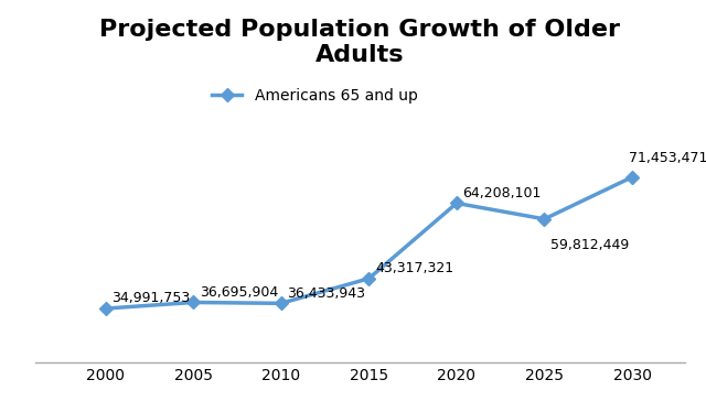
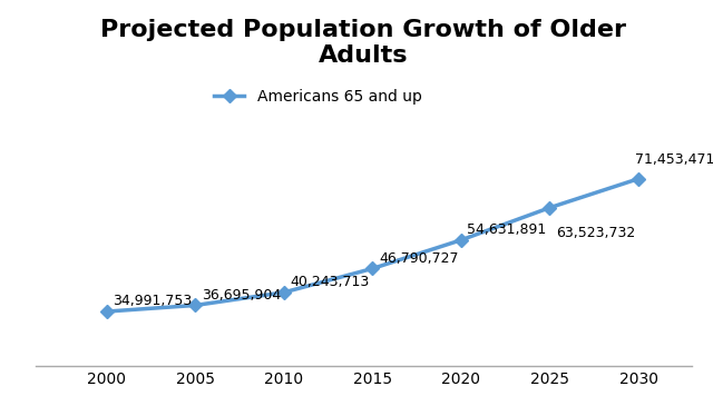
2010: 36,433,943 -> 40,243,713
2015: 43,317,321 -> 46,790,727
2020: 64,208,101 -> 54,631,891
2025: 59,812,449 -> 63,523,732
